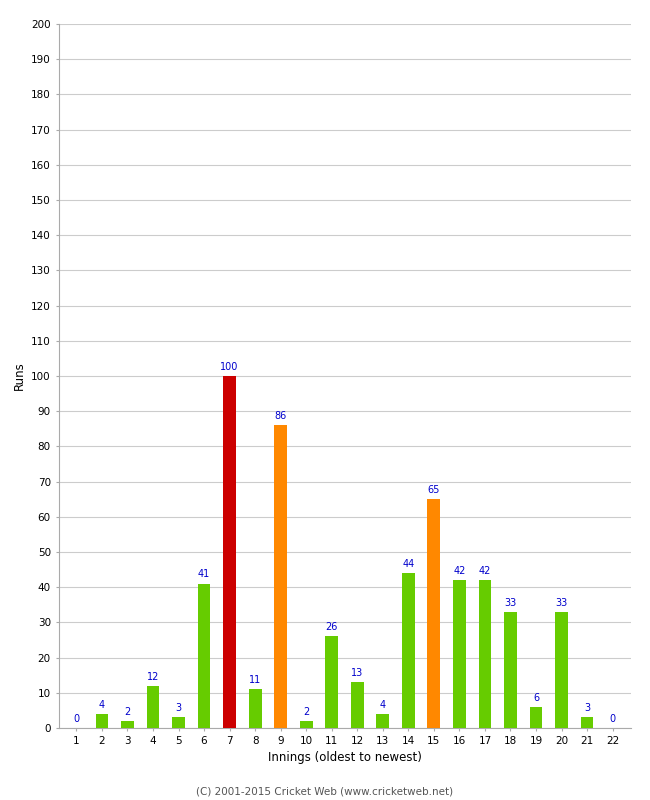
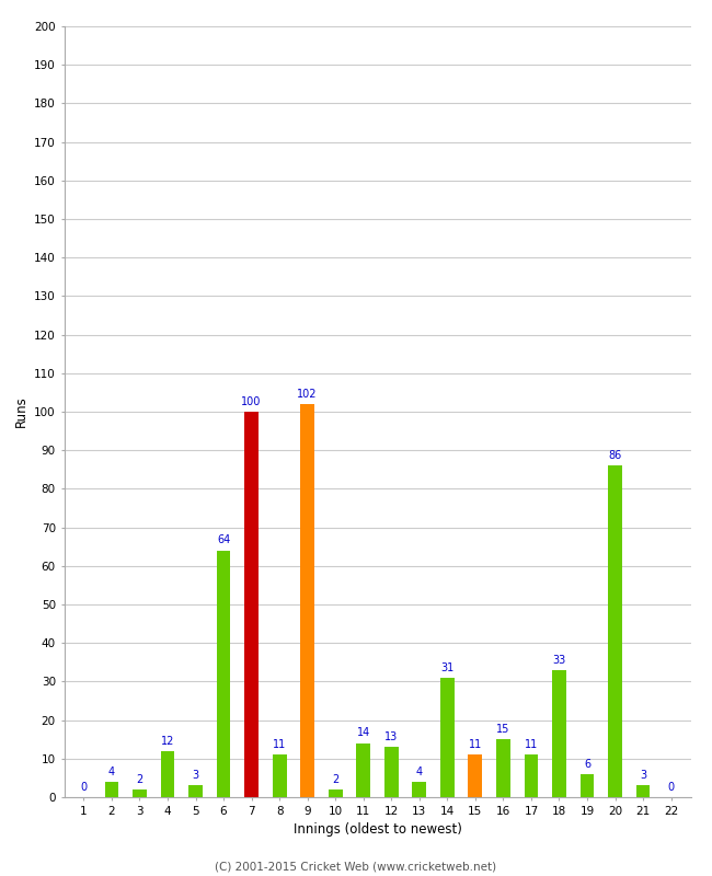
6: 41 -> 64
9: 86 -> 102
11: 26 -> 14
14: 44 -> 31
15: 65 -> 11
16: 42 -> 15
17: 42 -> 11
20: 33 -> 86
